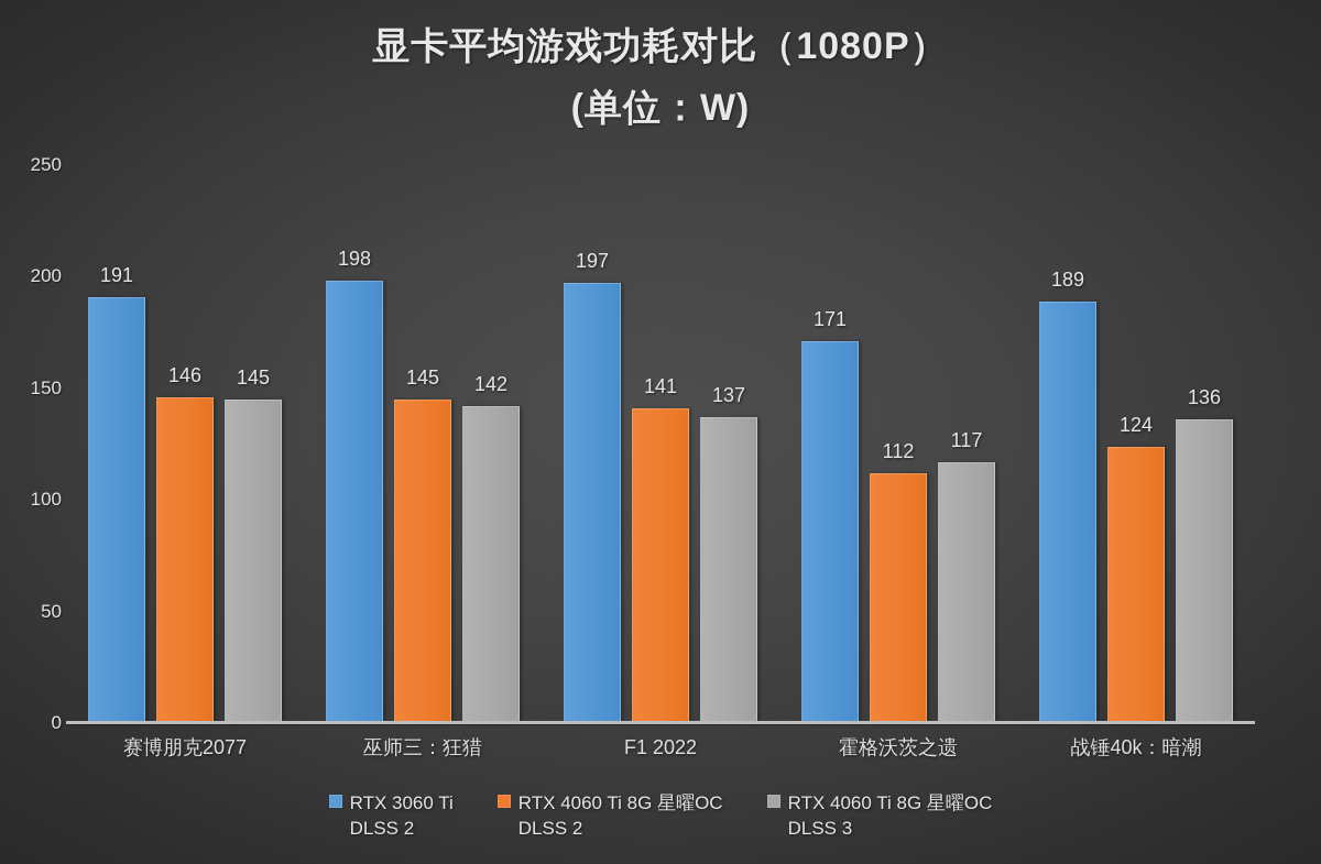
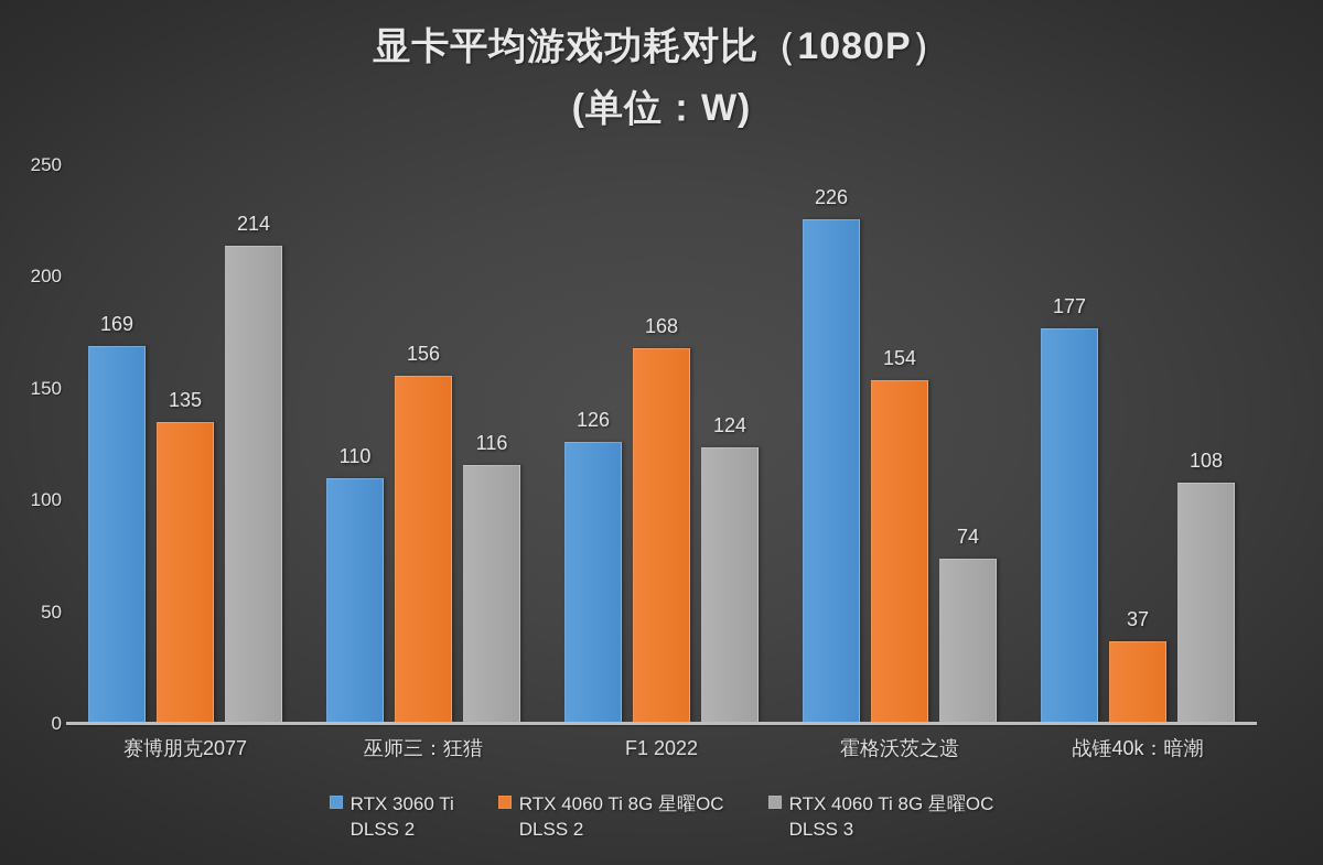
RTX 3060 Ti DLSS 2/赛博朋克2077: 191 -> 169
RTX 4060 Ti 8G 星曜OC DLSS 2/赛博朋克2077: 146 -> 135
RTX 4060 Ti 8G 星曜OC DLSS 3/赛博朋克2077: 145 -> 214
RTX 3060 Ti DLSS 2/巫师三：狂猎: 198 -> 110
RTX 4060 Ti 8G 星曜OC DLSS 2/巫师三：狂猎: 145 -> 156
RTX 4060 Ti 8G 星曜OC DLSS 3/巫师三：狂猎: 142 -> 116
RTX 3060 Ti DLSS 2/F1 2022: 197 -> 126
RTX 4060 Ti 8G 星曜OC DLSS 2/F1 2022: 141 -> 168
RTX 4060 Ti 8G 星曜OC DLSS 3/F1 2022: 137 -> 124
RTX 3060 Ti DLSS 2/霍格沃茨之遗: 171 -> 226
RTX 4060 Ti 8G 星曜OC DLSS 2/霍格沃茨之遗: 112 -> 154
RTX 4060 Ti 8G 星曜OC DLSS 3/霍格沃茨之遗: 117 -> 74
RTX 3060 Ti DLSS 2/战锤40k：暗潮: 189 -> 177
RTX 4060 Ti 8G 星曜OC DLSS 2/战锤40k：暗潮: 124 -> 37
RTX 4060 Ti 8G 星曜OC DLSS 3/战锤40k：暗潮: 136 -> 108
